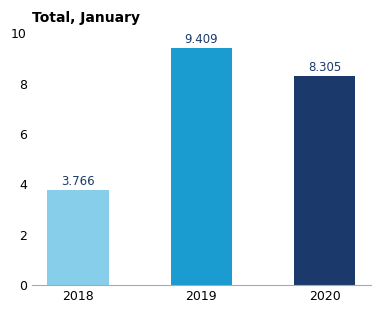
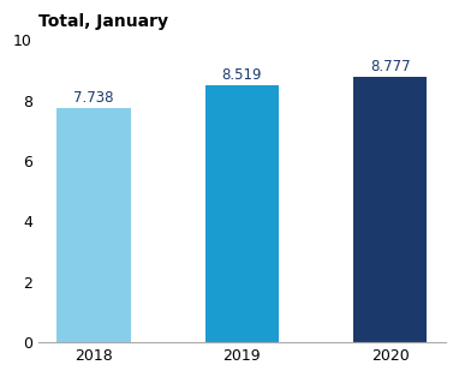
2018: 3.766 -> 7.738
2019: 9.409 -> 8.519
2020: 8.305 -> 8.777
